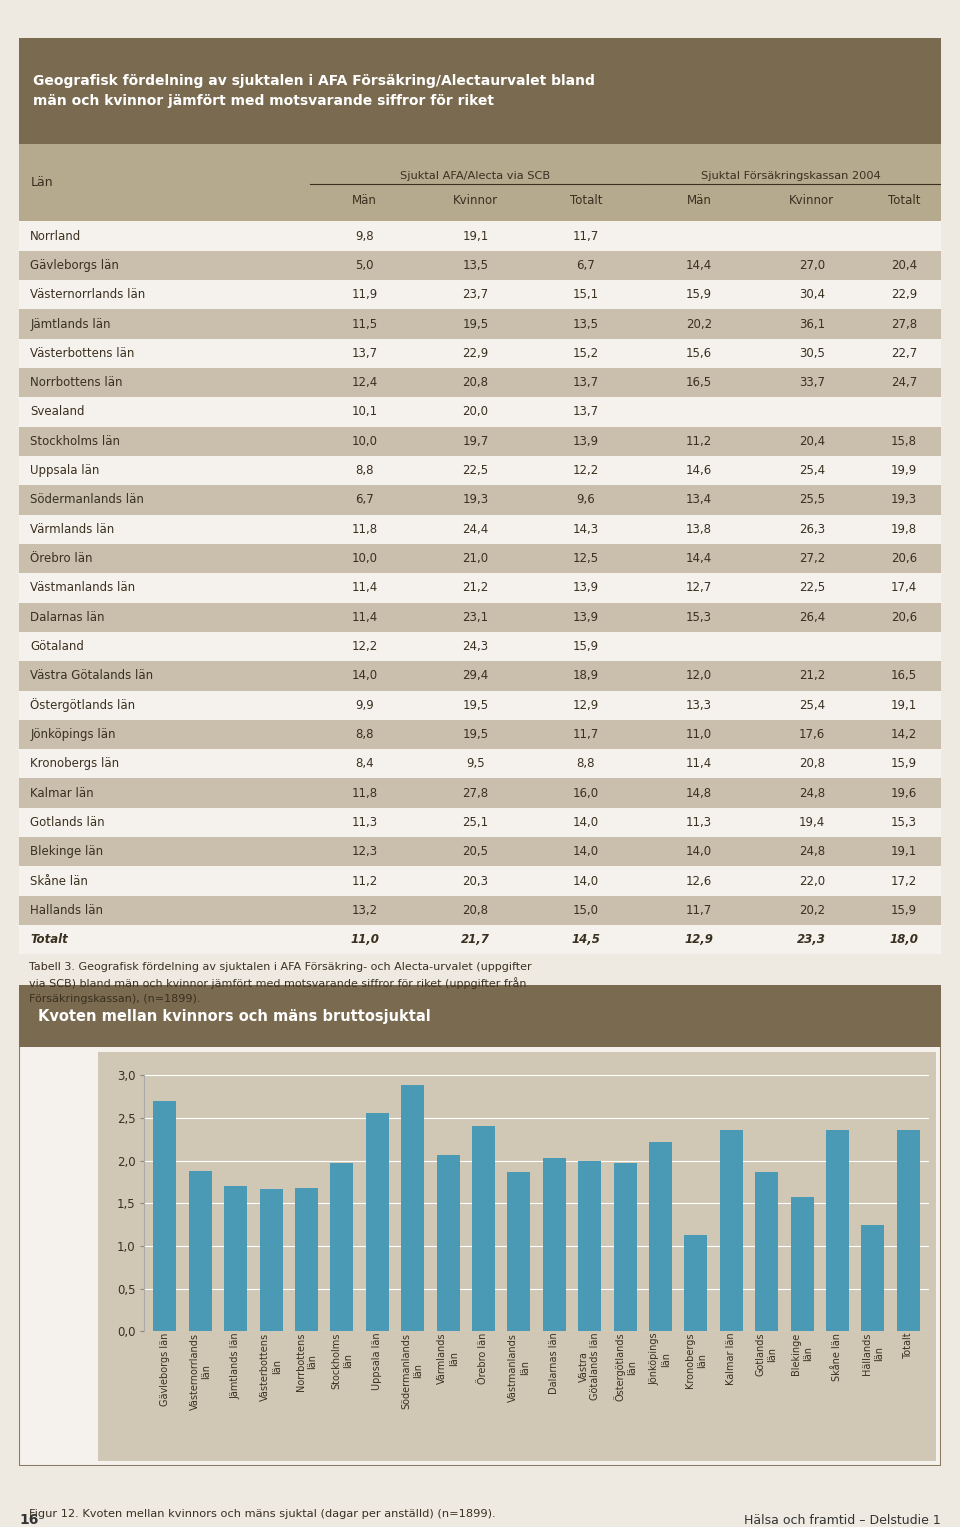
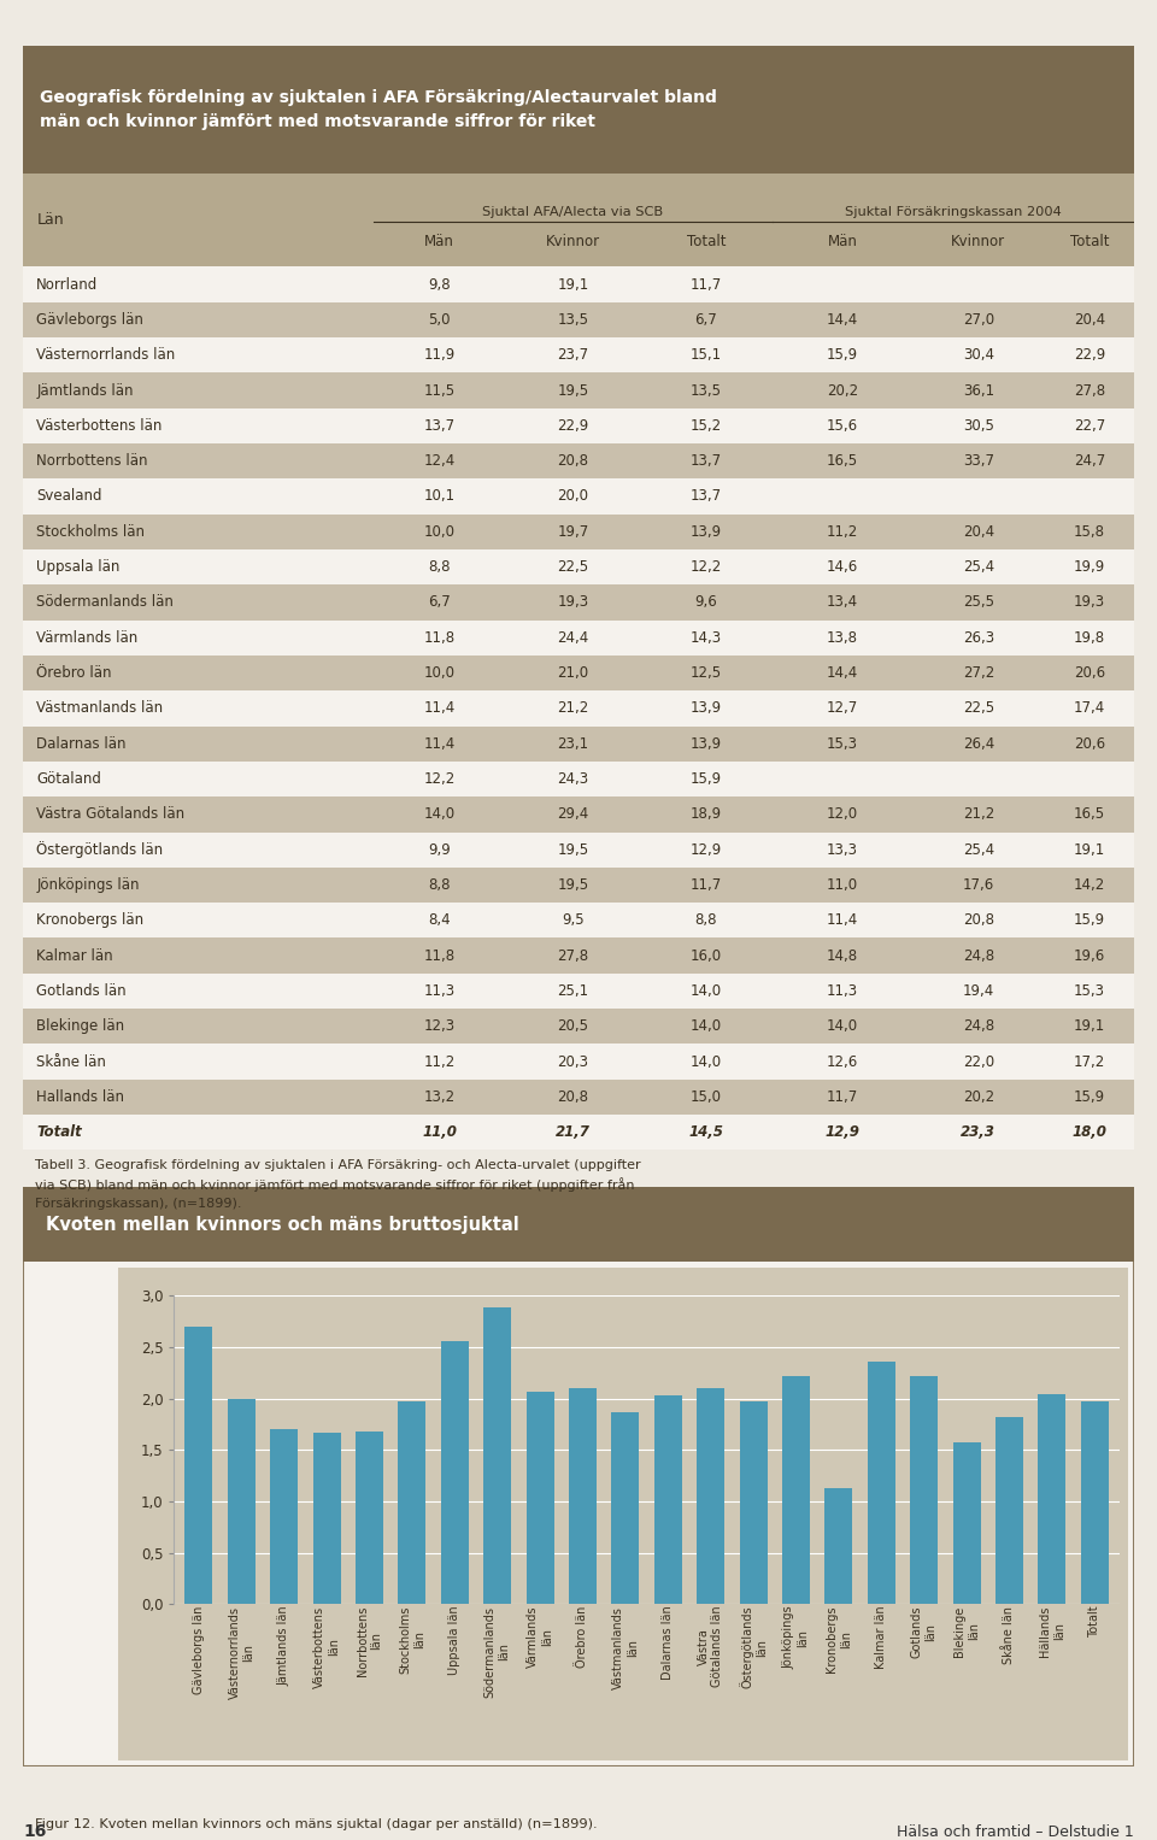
Västernorrlands län: 1,88 -> 1,99
Örebro län: 2,40 -> 2,10
Västra Götalands län: 2,00 -> 2,10
Gotlands län: 1,86 -> 2,22
Skåne län: 2,36 -> 1,82
Hällands län: 1,24 -> 2,04
Totalt: 2,36 -> 1,97
